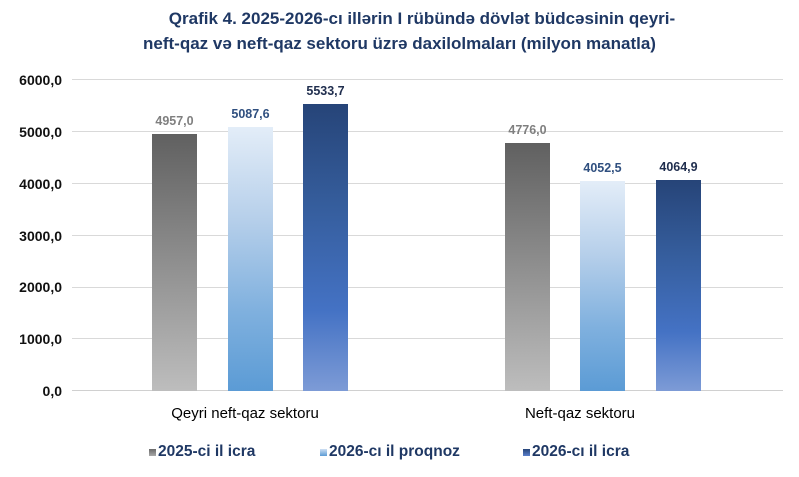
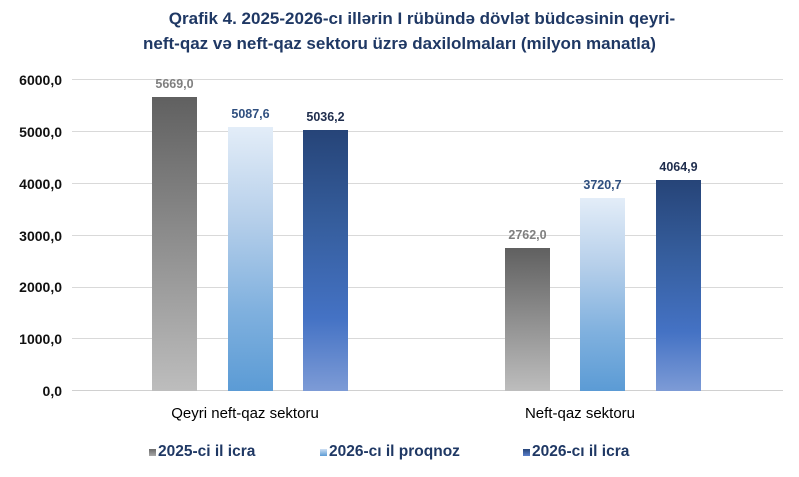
2025-ci il icra/Qeyri neft-qaz sektoru: 4957,0 -> 5669,0
2026-cı il icra/Qeyri neft-qaz sektoru: 5533,7 -> 5036,2
2025-ci il icra/Neft-qaz sektoru: 4776,0 -> 2762,0
2026-cı il proqnoz/Neft-qaz sektoru: 4052,5 -> 3720,7
